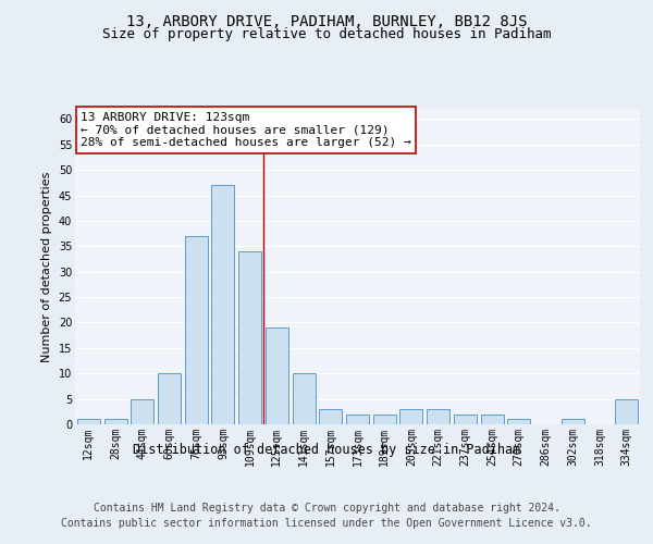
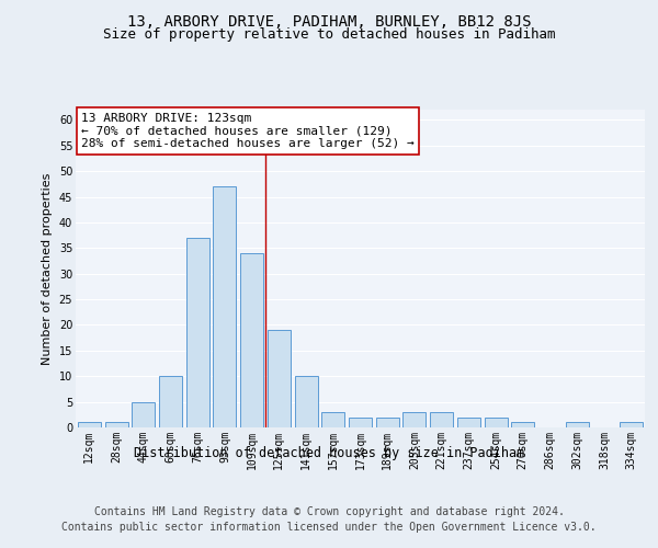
334sqm: 5 -> 1
